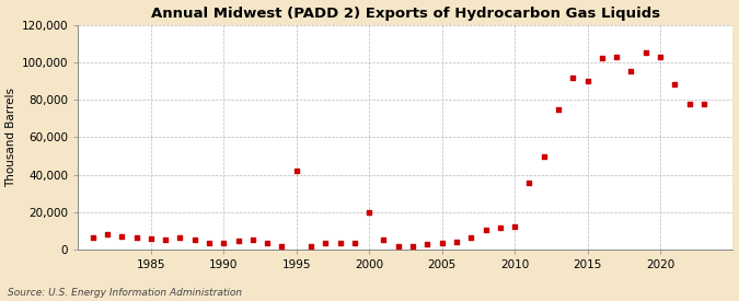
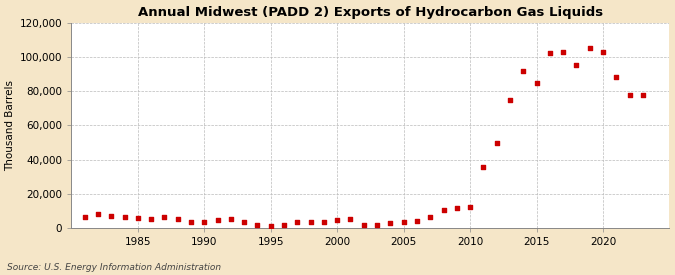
1995: 42,000 -> 2,000
2000: 20,000 -> 5,000
2015: 90,000 -> 85,000
